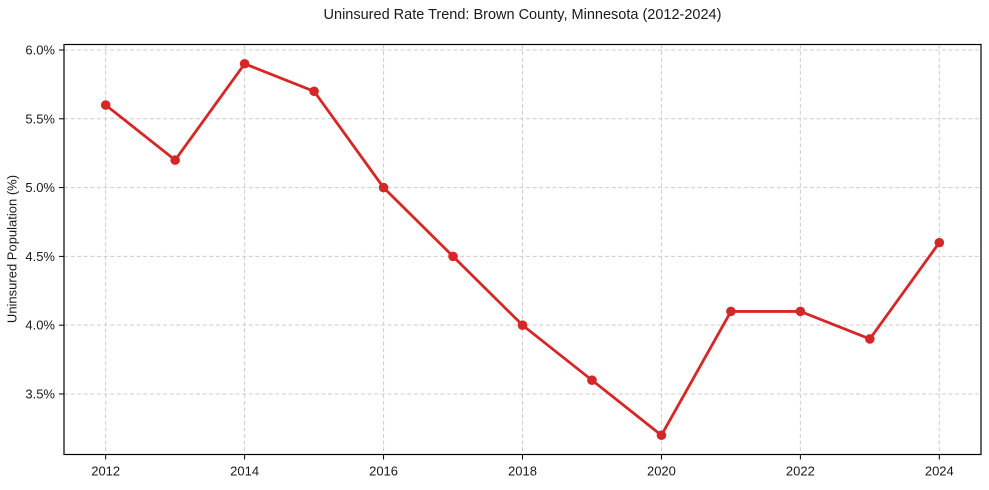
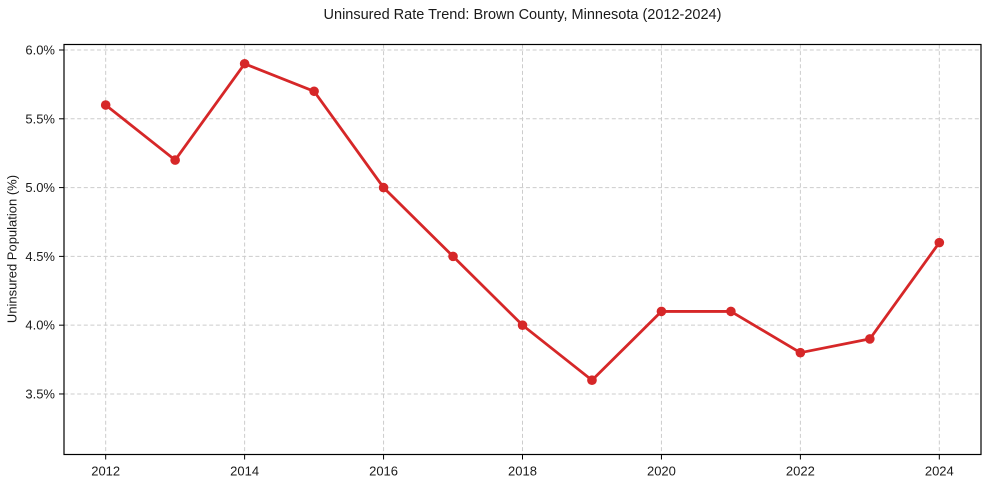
2020: 3.2% -> 4.1%
2022: 4.1% -> 3.8%
